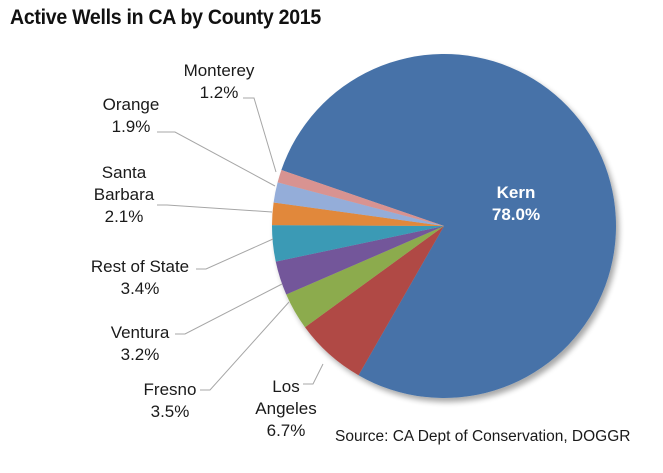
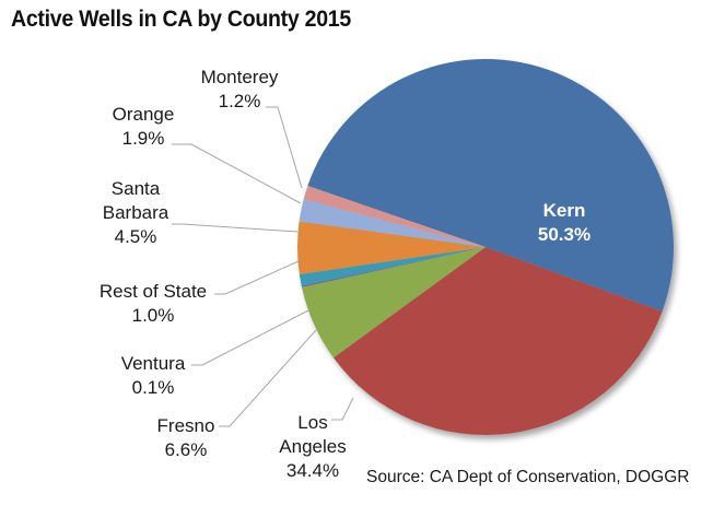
Kern: 78.0% -> 50.3%
Los Angeles: 6.7% -> 34.4%
Fresno: 3.5% -> 6.6%
Ventura: 3.2% -> 0.1%
Rest of State: 3.4% -> 1.0%
Santa Barbara: 2.1% -> 4.5%
